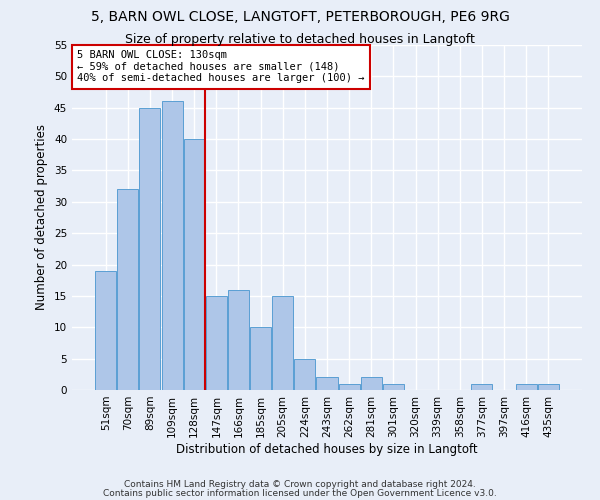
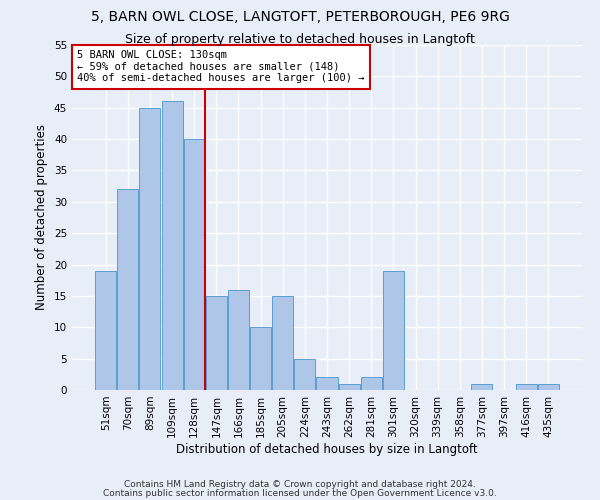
301sqm: 1 -> 19
